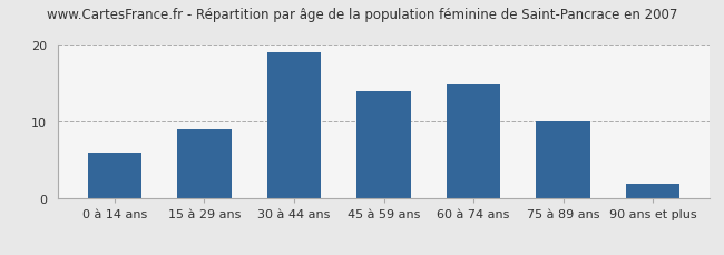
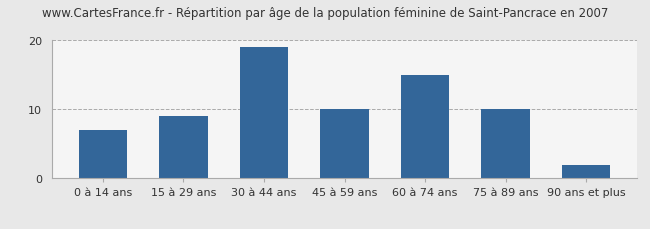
0 à 14 ans: 6 -> 7
45 à 59 ans: 14 -> 10
